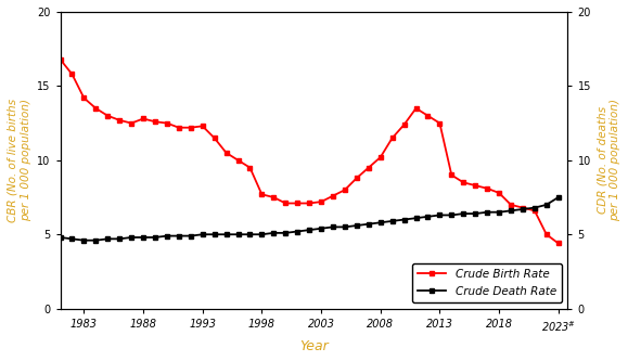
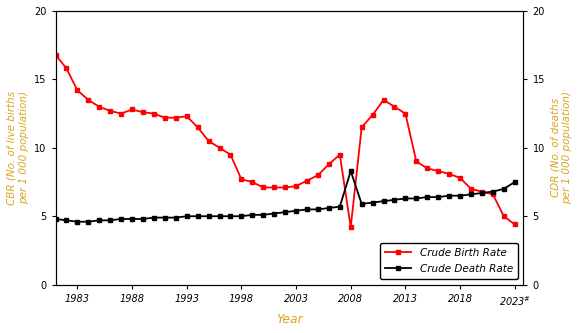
Crude Birth Rate/2008: 10.2 -> 4.2
Crude Death Rate/2008: 5.8 -> 8.3
